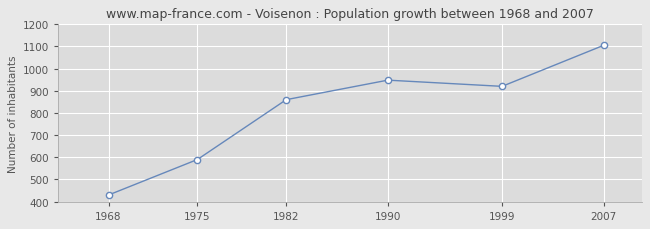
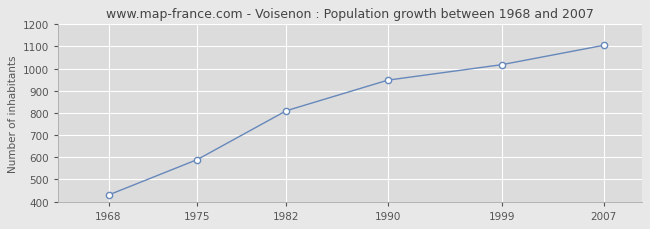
1982: 860 -> 810
1999: 920 -> 1018
